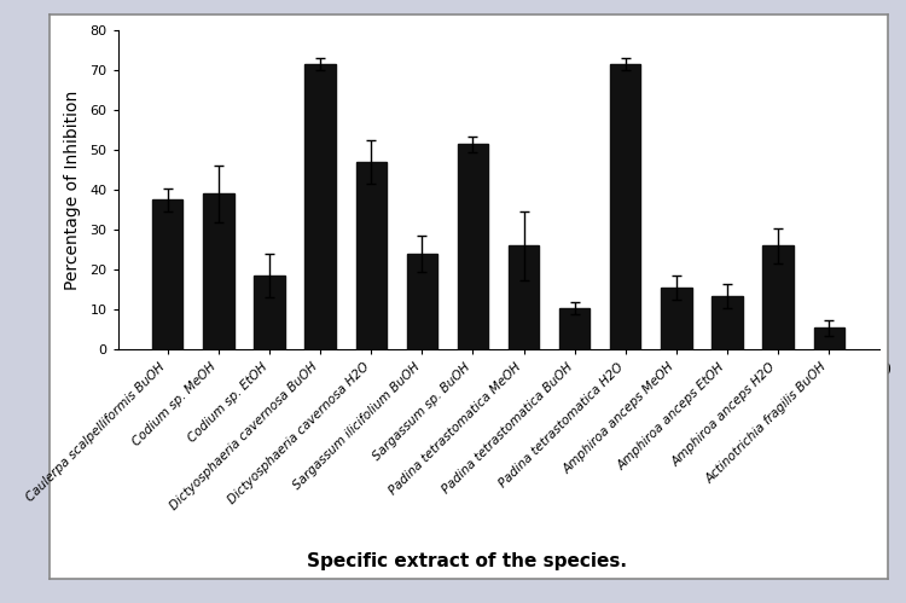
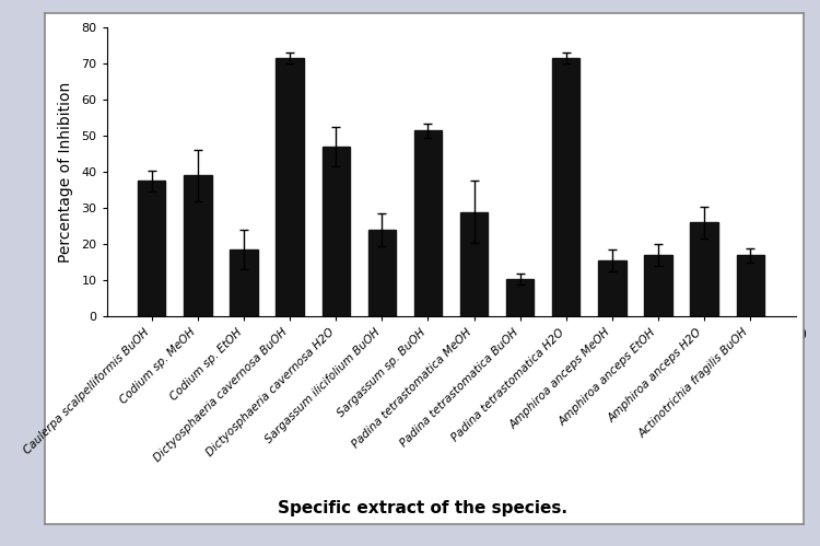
Padina tetrastomatica MeOH: 26.0 -> 29.0
Amphiroa anceps EtOH: 13.5 -> 17.0
Actinotrichia fragilis BuOH: 5.5 -> 17.0
